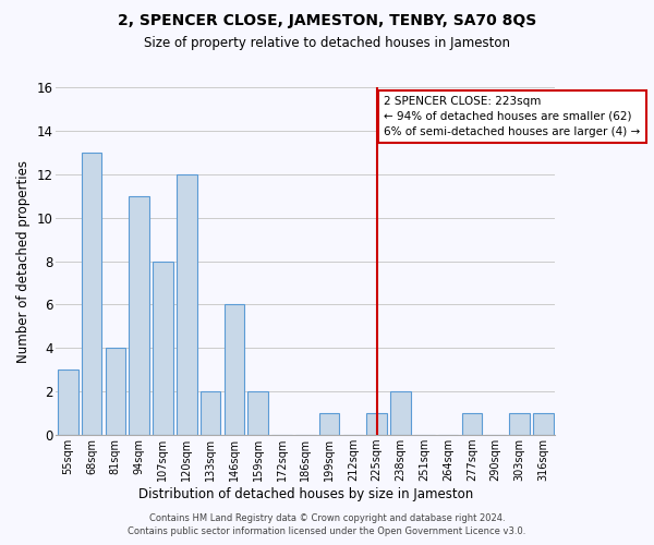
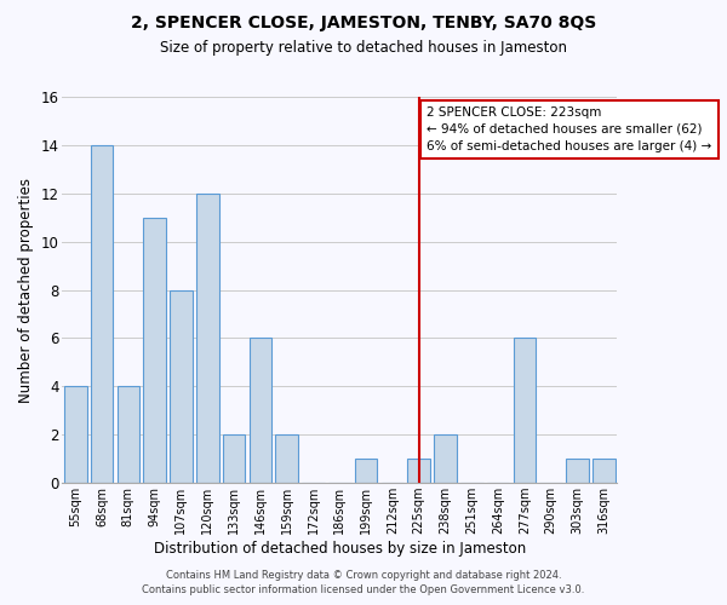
55sqm: 3 -> 4
68sqm: 13 -> 14
277sqm: 1 -> 6
